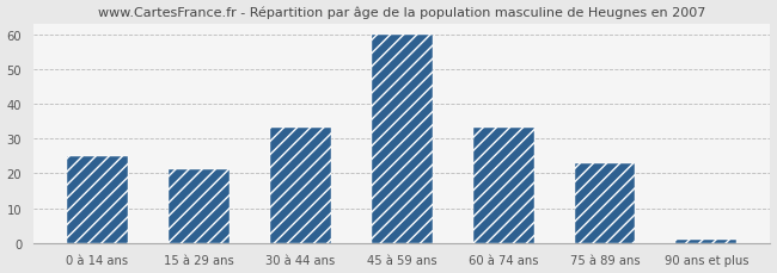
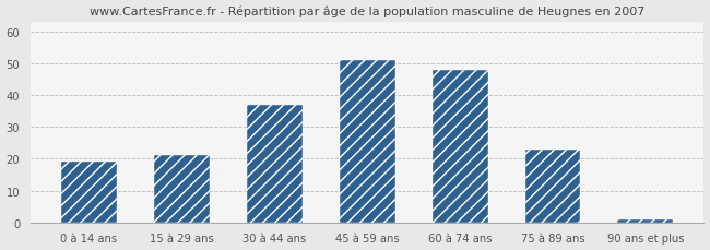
0 à 14 ans: 25 -> 19
30 à 44 ans: 33 -> 37
45 à 59 ans: 60 -> 51
60 à 74 ans: 33 -> 48
